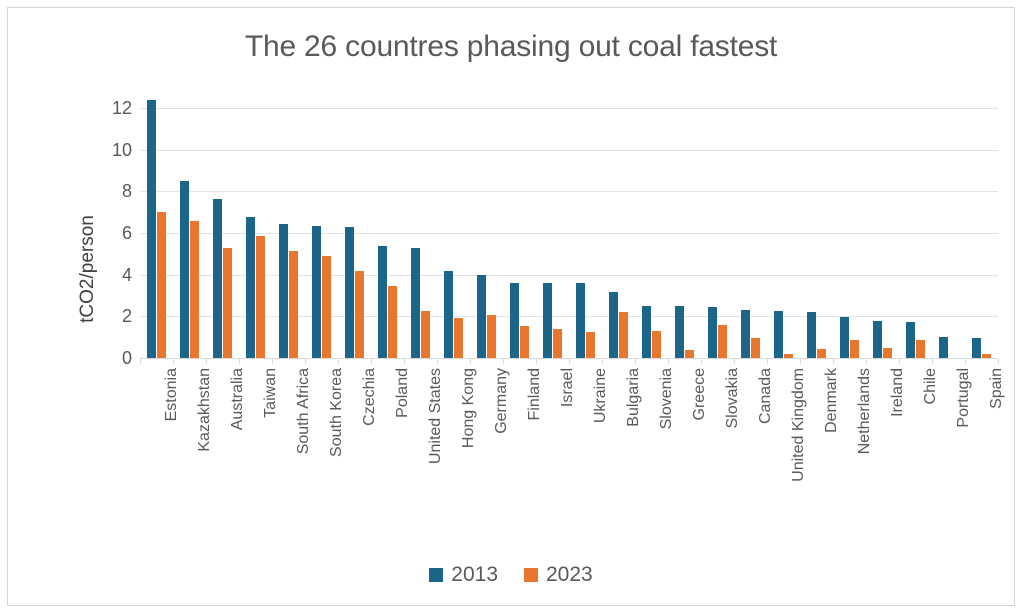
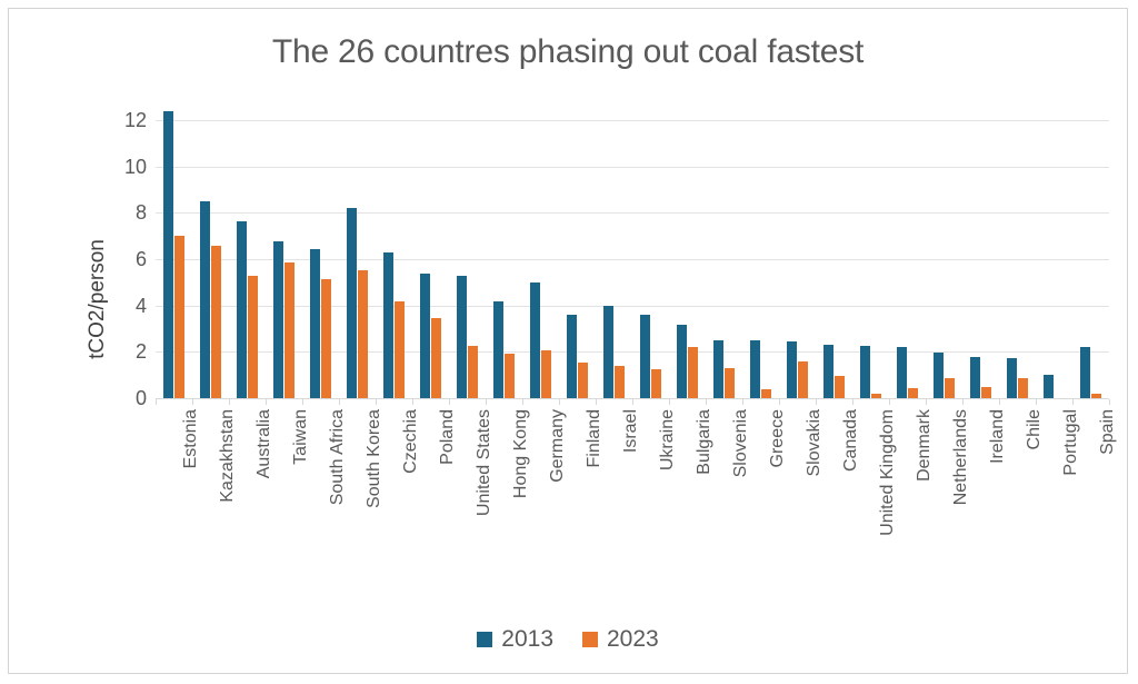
2013/South Korea: 6.3 -> 8.2
2023/South Korea: 4.9 -> 5.5
2013/Germany: 4.0 -> 5.0
2013/Israel: 3.6 -> 4.0
2013/Spain: 0.9 -> 2.2
